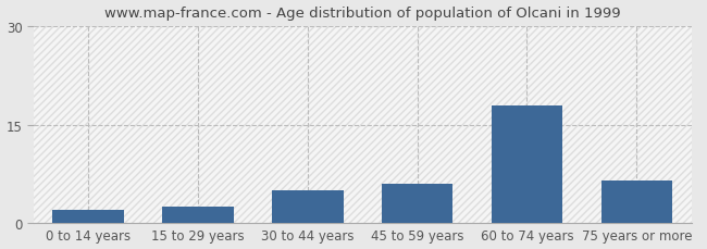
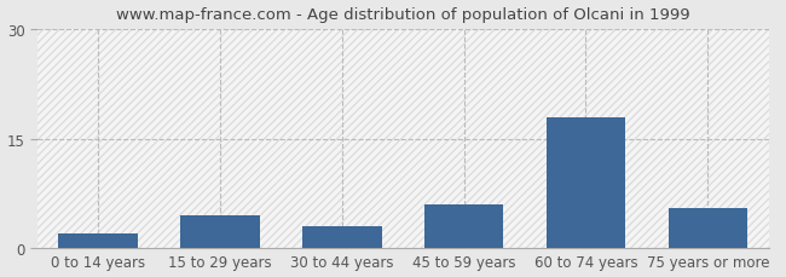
15 to 29 years: 2.5 -> 4.4
30 to 44 years: 5.0 -> 3.0
75 years or more: 6.5 -> 5.4
